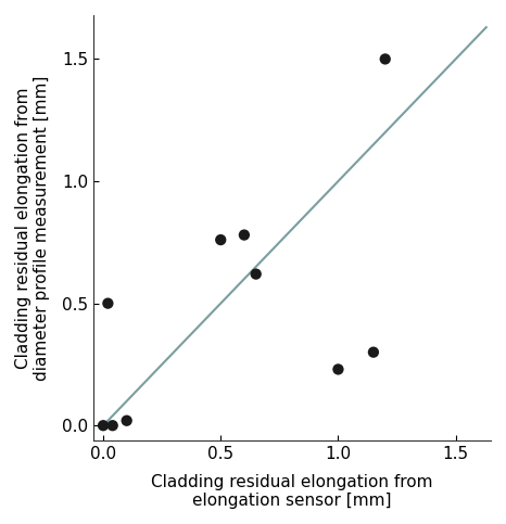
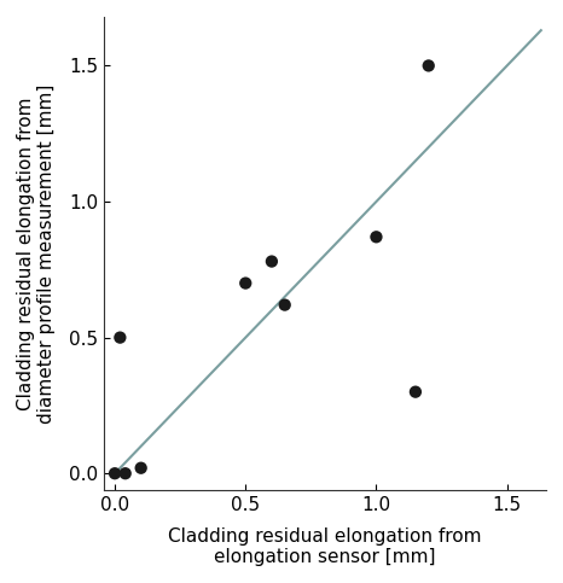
0.5: 0.76 -> 0.70
1.0: 0.23 -> 0.87
